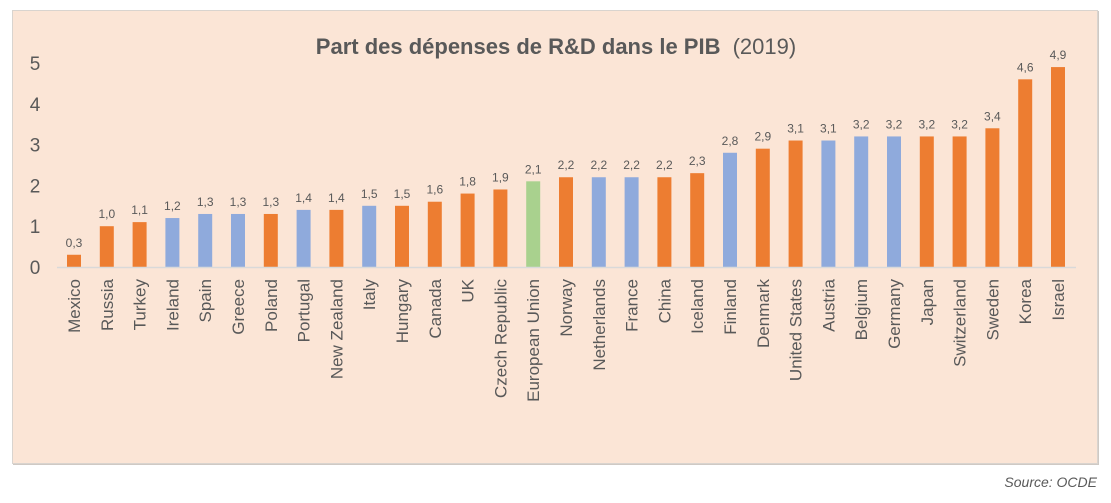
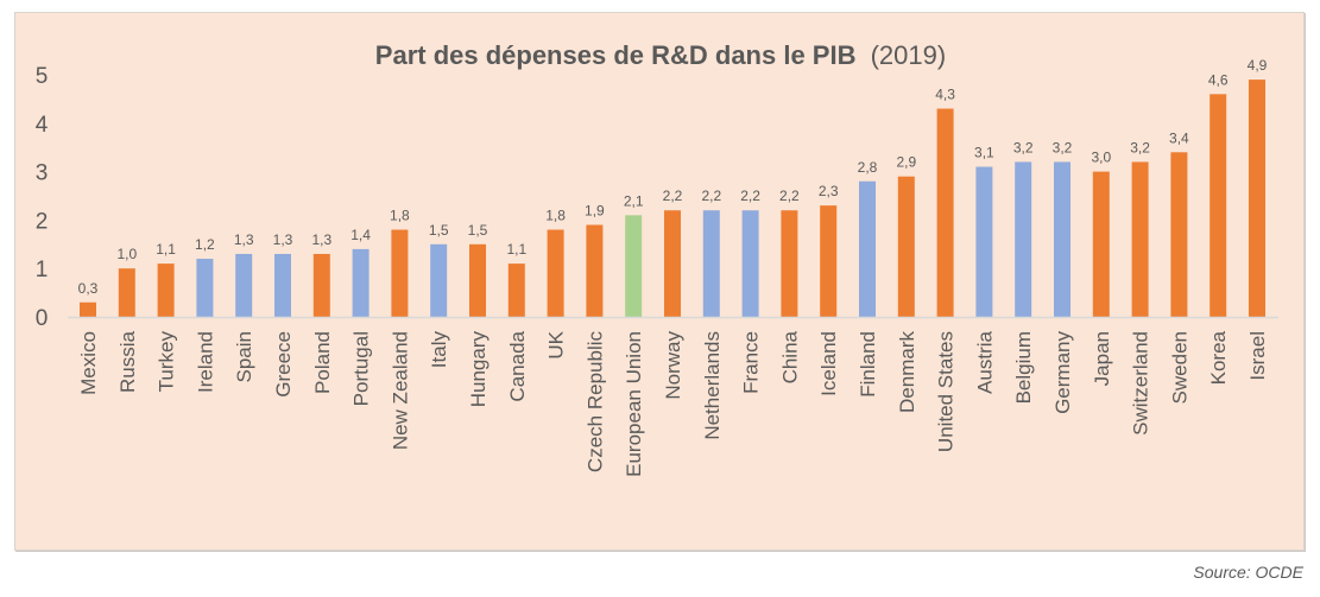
New Zealand: 1,4 -> 1,8
Canada: 1,6 -> 1,1
United States: 3,1 -> 4,3
Japan: 3,2 -> 3,0
